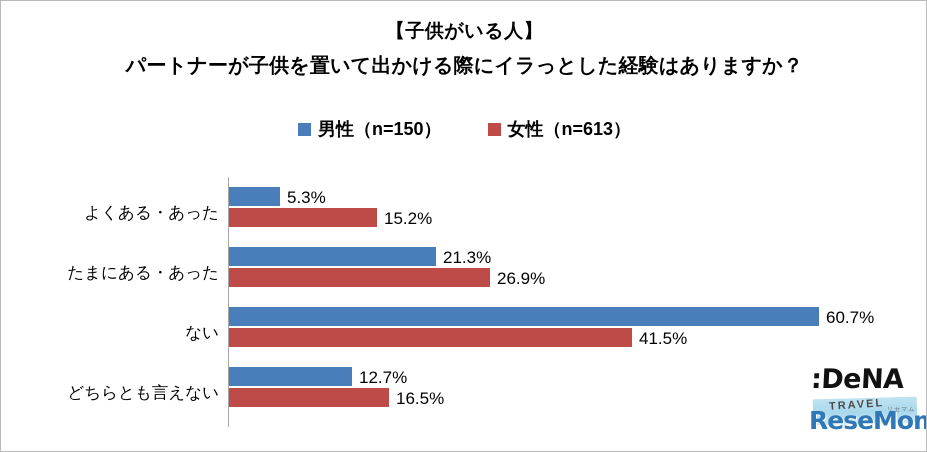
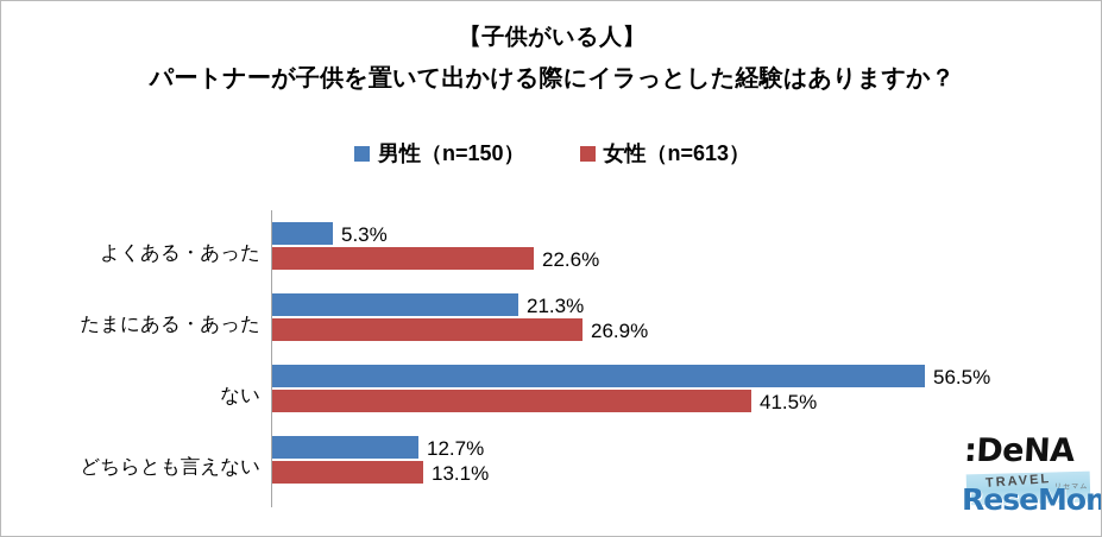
女性（n=613）/よくある・あった: 15.2% -> 22.6%
男性（n=150）/ない: 60.7% -> 56.5%
女性（n=613）/どちらとも言えない: 16.5% -> 13.1%
